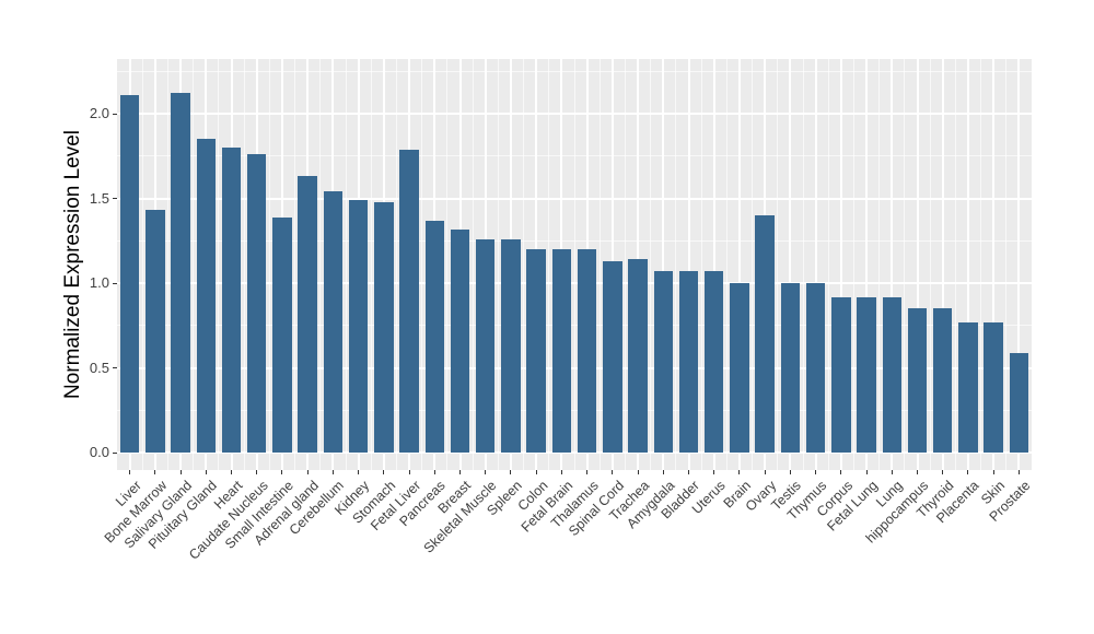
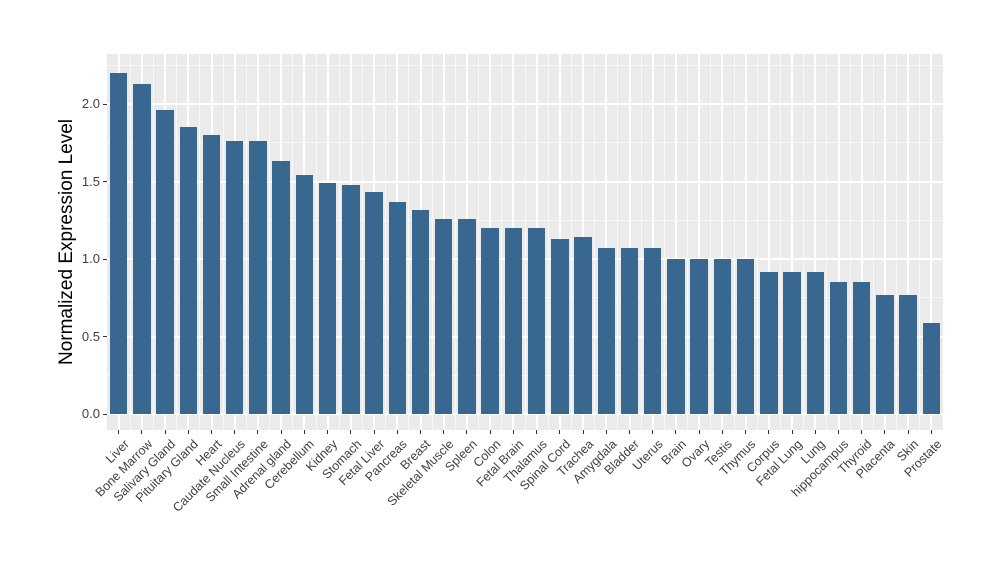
Liver: 2.11 -> 2.20
Bone Marrow: 1.43 -> 2.13
Salivary Gland: 2.12 -> 1.96
Small Intestine: 1.39 -> 1.76
Fetal Liver: 1.79 -> 1.43
Ovary: 1.40 -> 1.00
